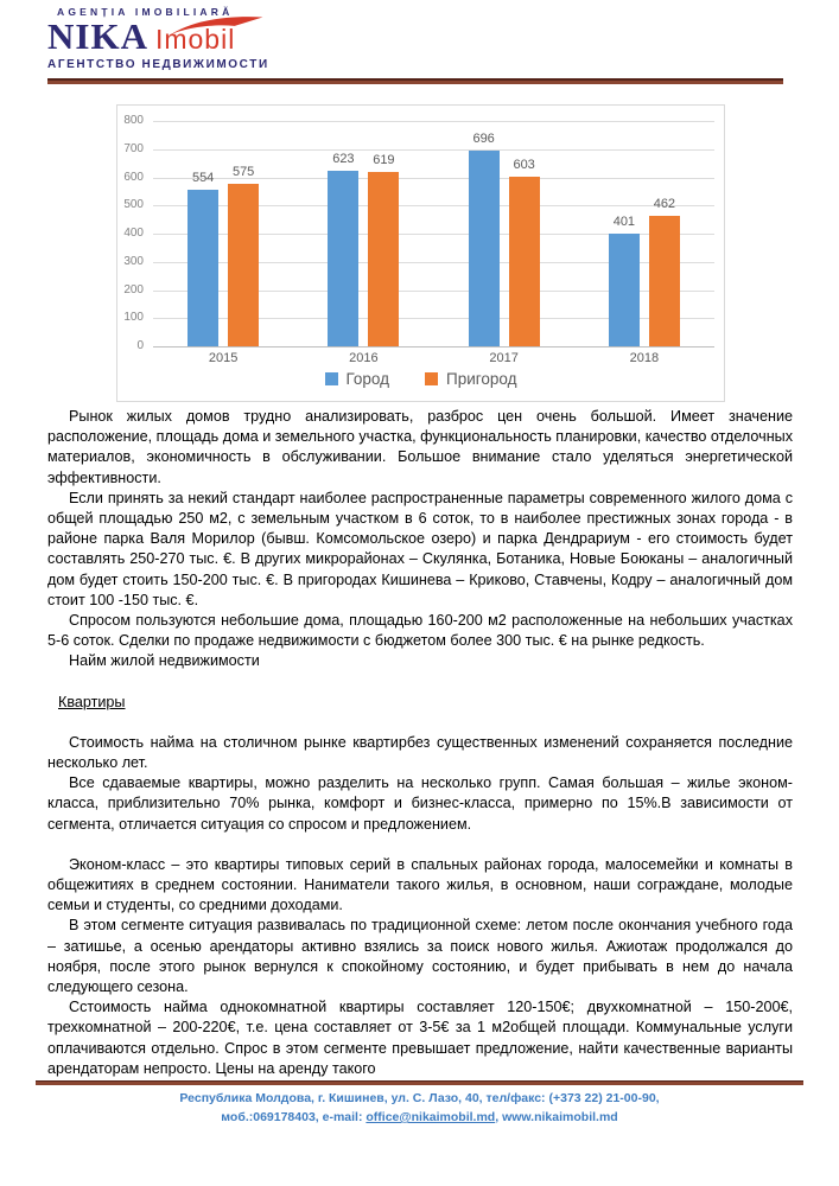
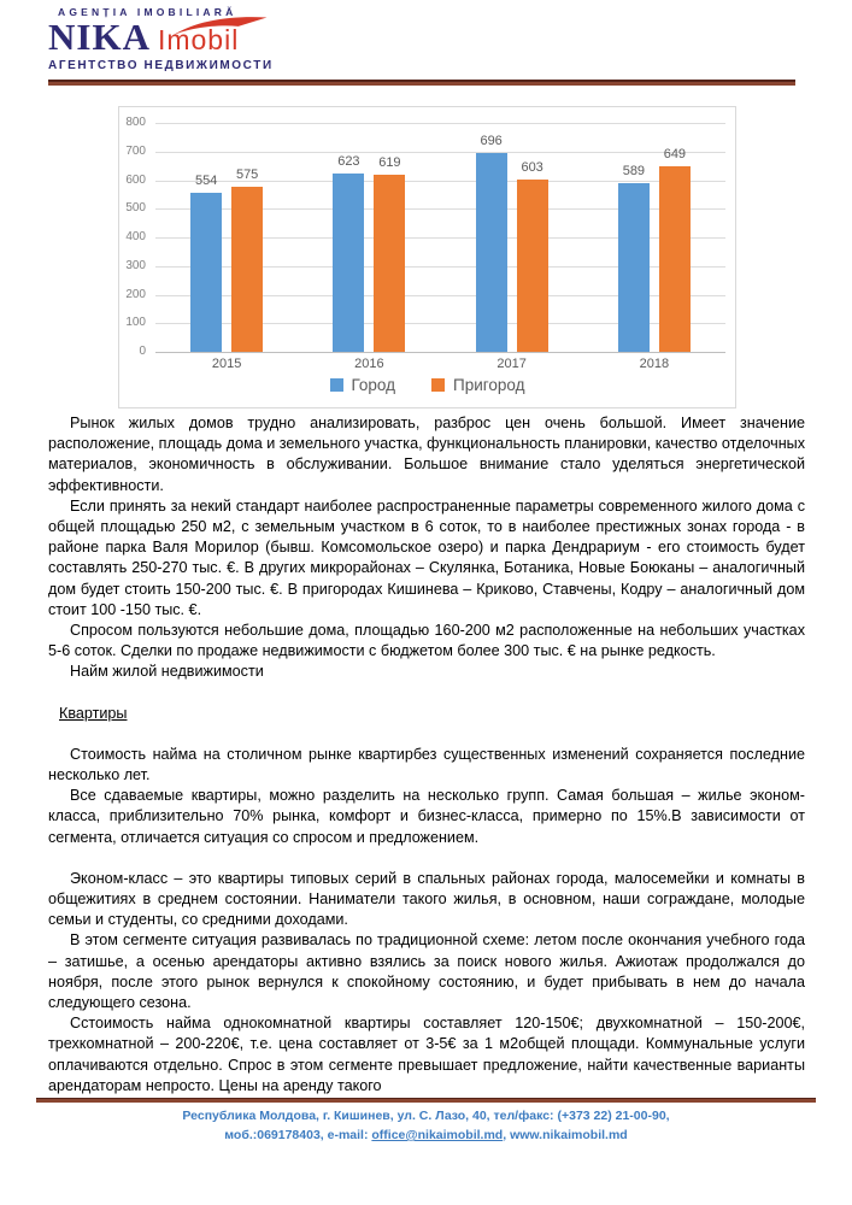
Город/2018: 401 -> 589
Пригород/2018: 462 -> 649
